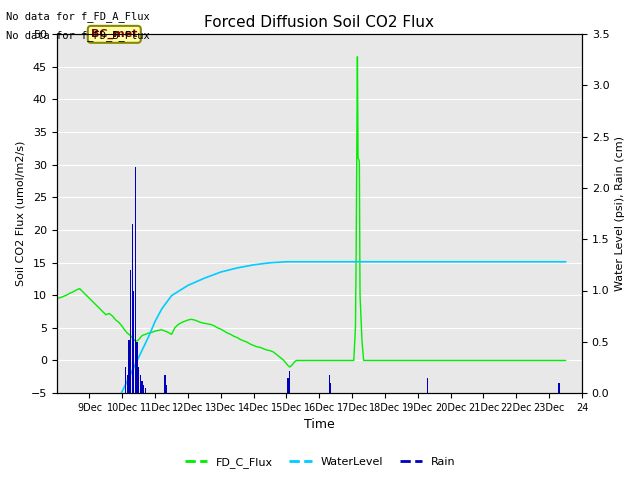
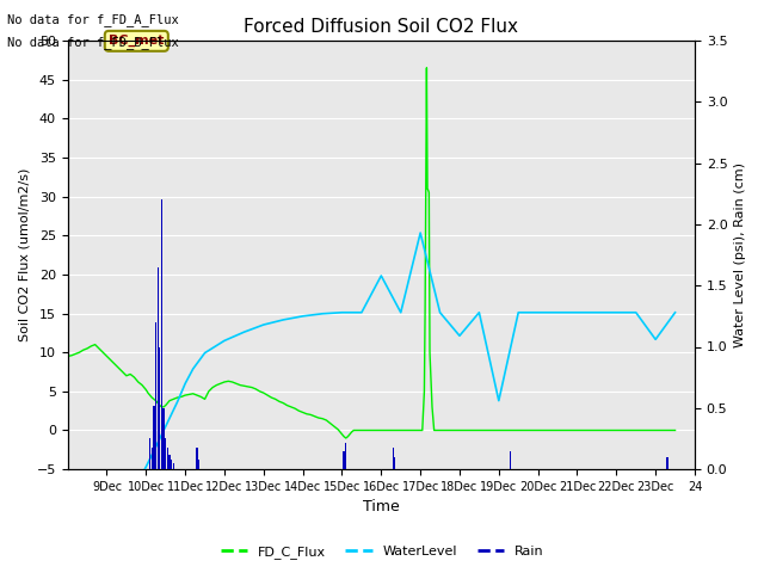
WaterLevel/16Dec: 1.28 -> 1.58
WaterLevel/17Dec: 1.28 -> 1.93
WaterLevel/18Dec: 1.28 -> 1.09
WaterLevel/19Dec: 1.28 -> 0.56
WaterLevel/23Dec: 1.28 -> 1.06
